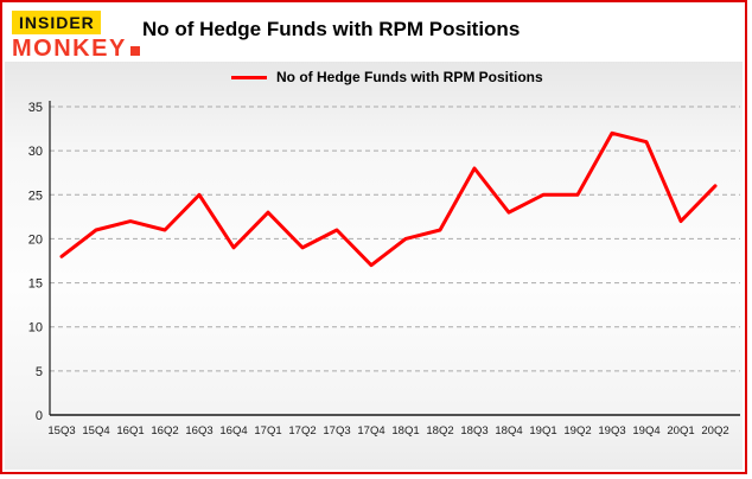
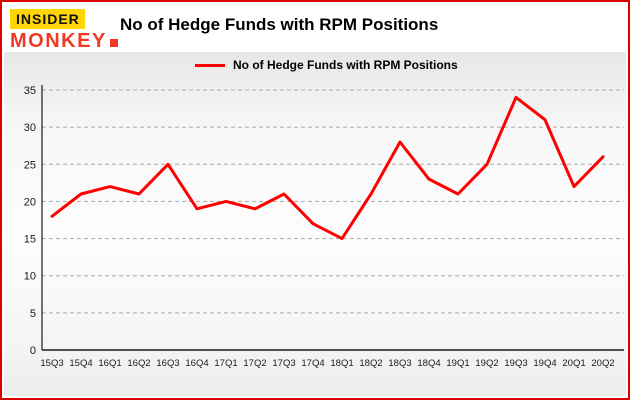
17Q1: 23 -> 20
18Q1: 20 -> 15
19Q1: 25 -> 21
19Q3: 32 -> 34
